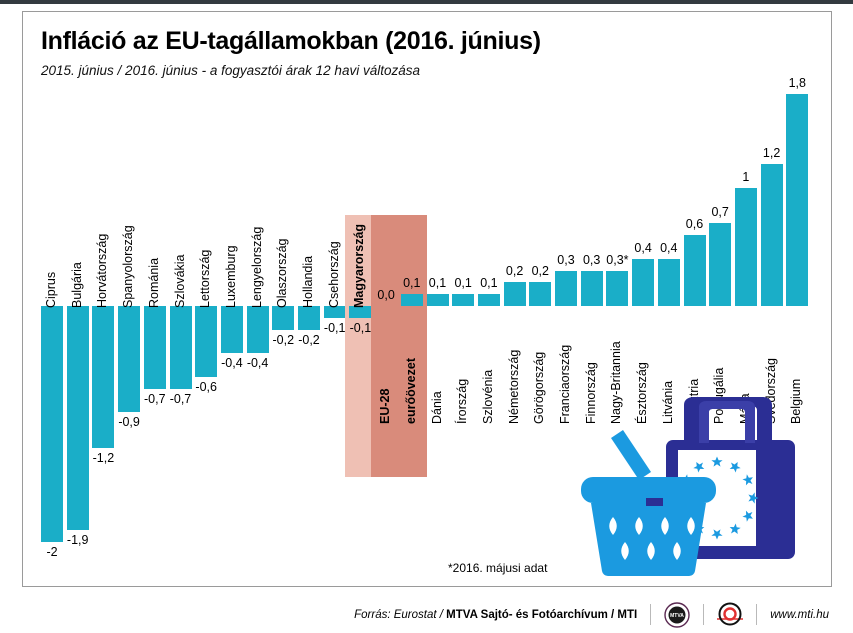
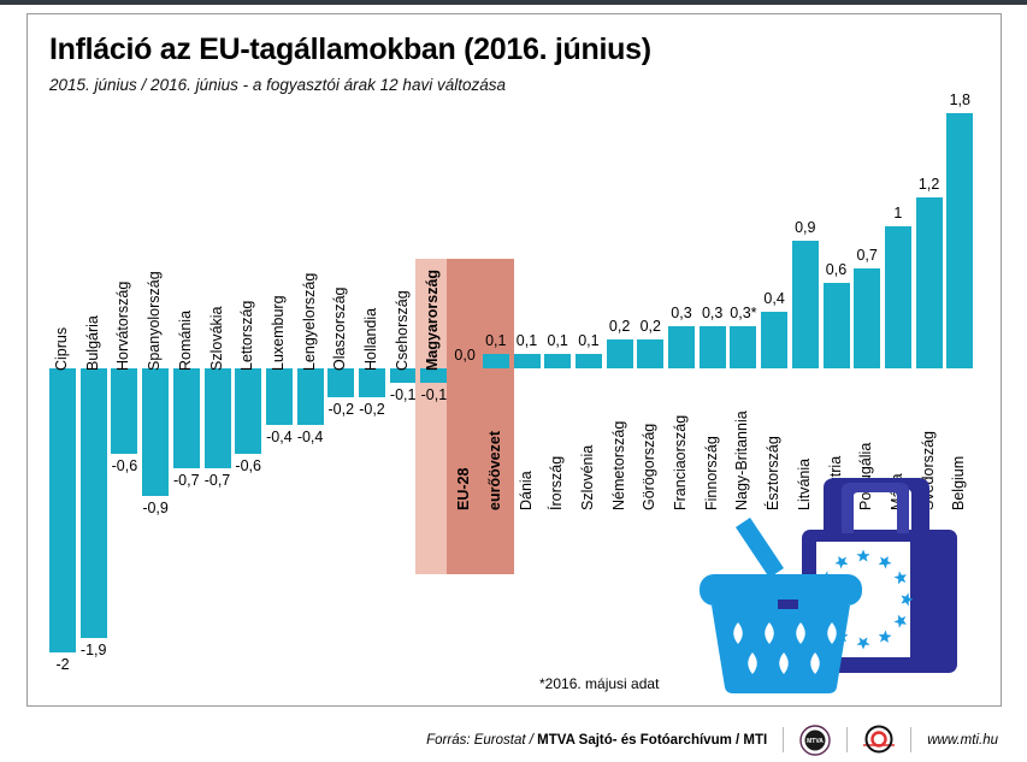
Horvátország: -1,2 -> -0,6
Litvánia: 0,4 -> 0,9
